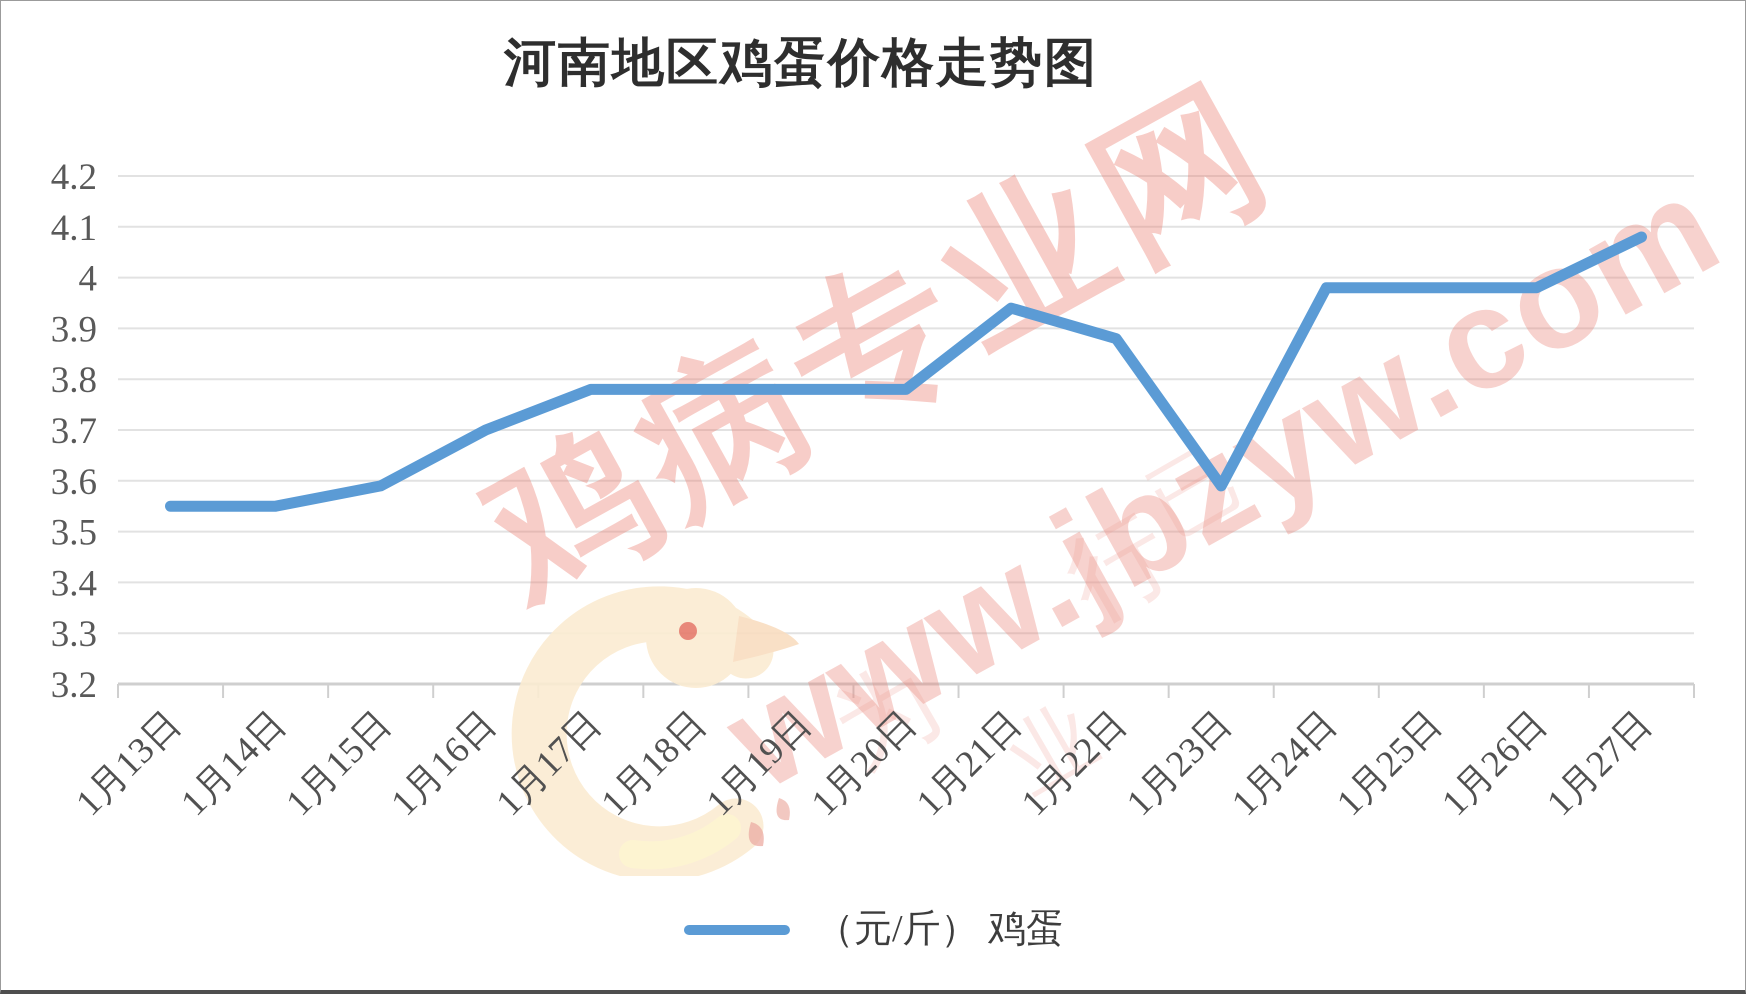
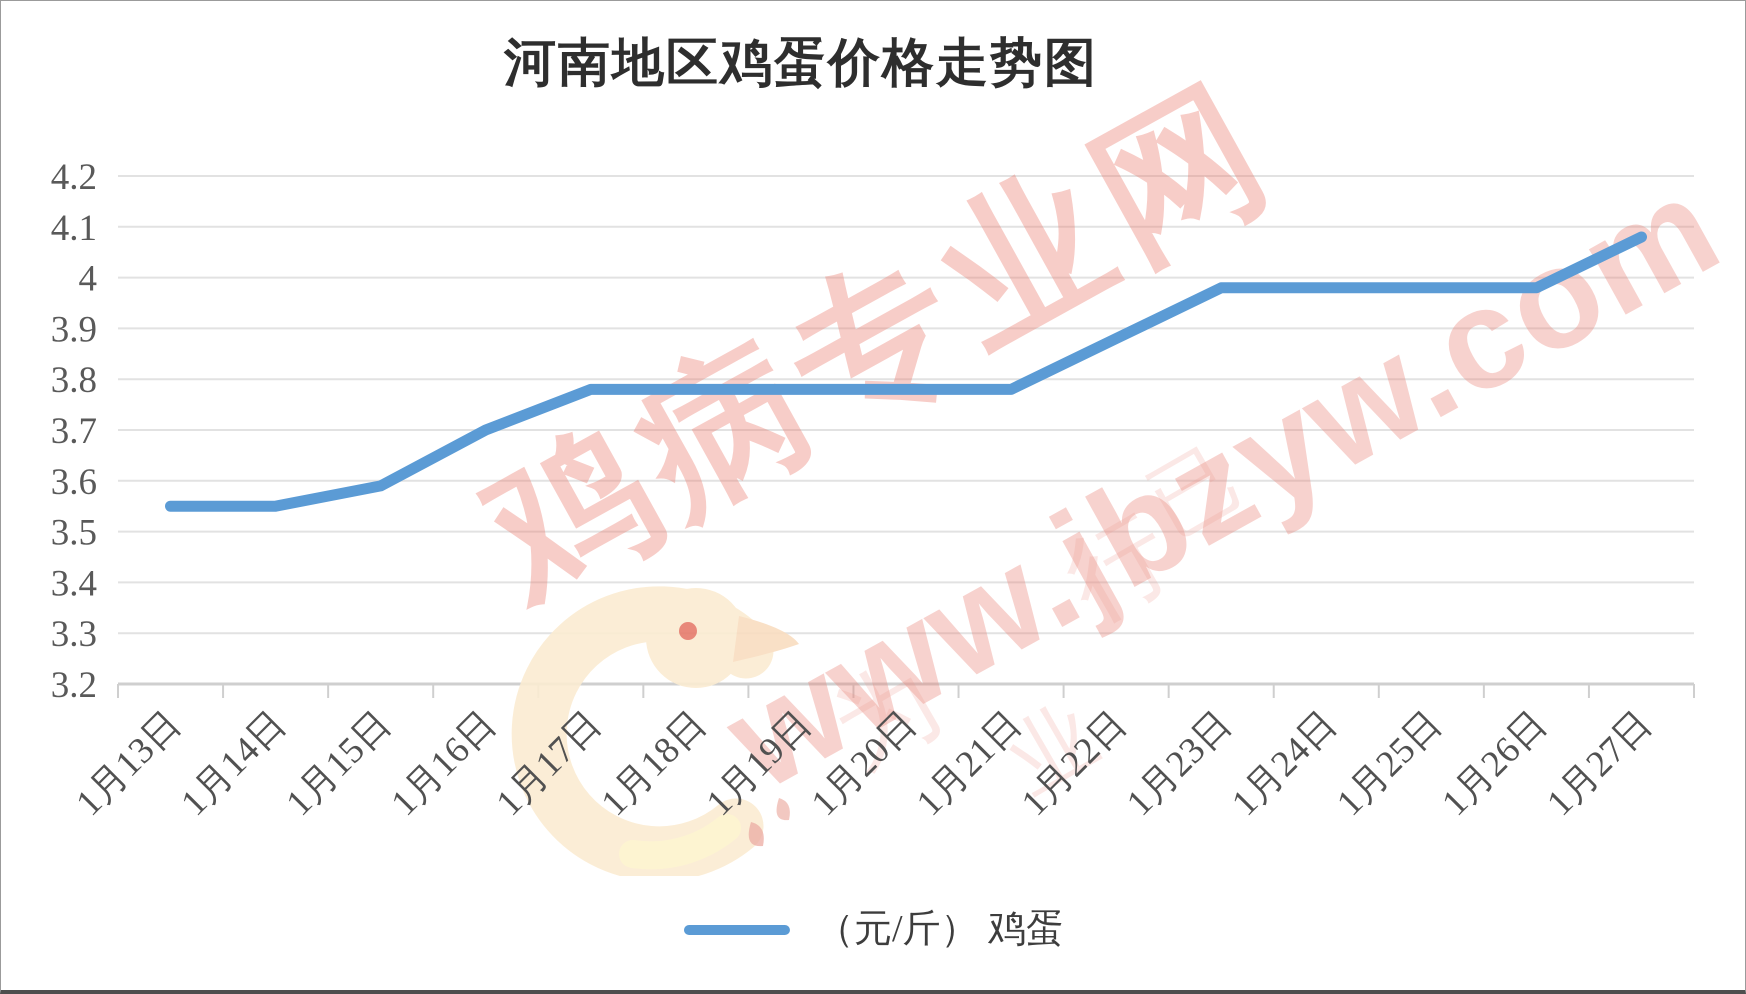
1月21日: 3.94 -> 3.78
1月23日: 3.59 -> 3.98
